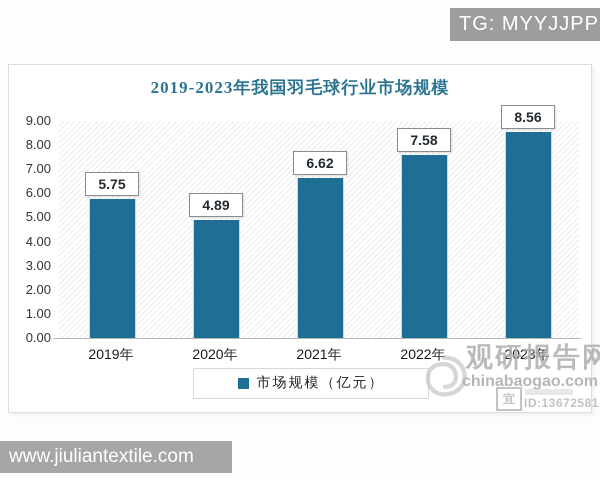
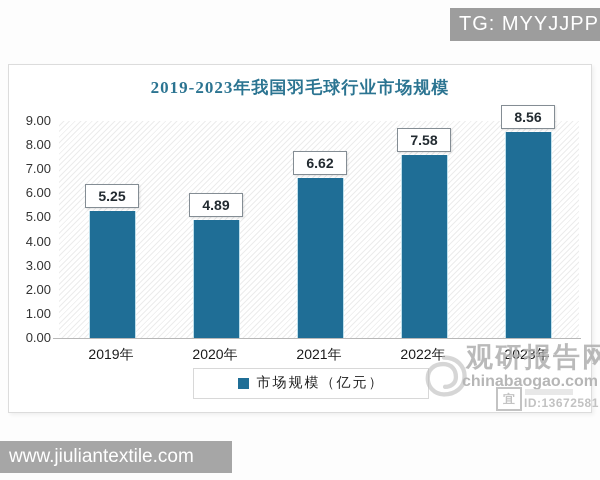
2019年: 5.75 -> 5.25
